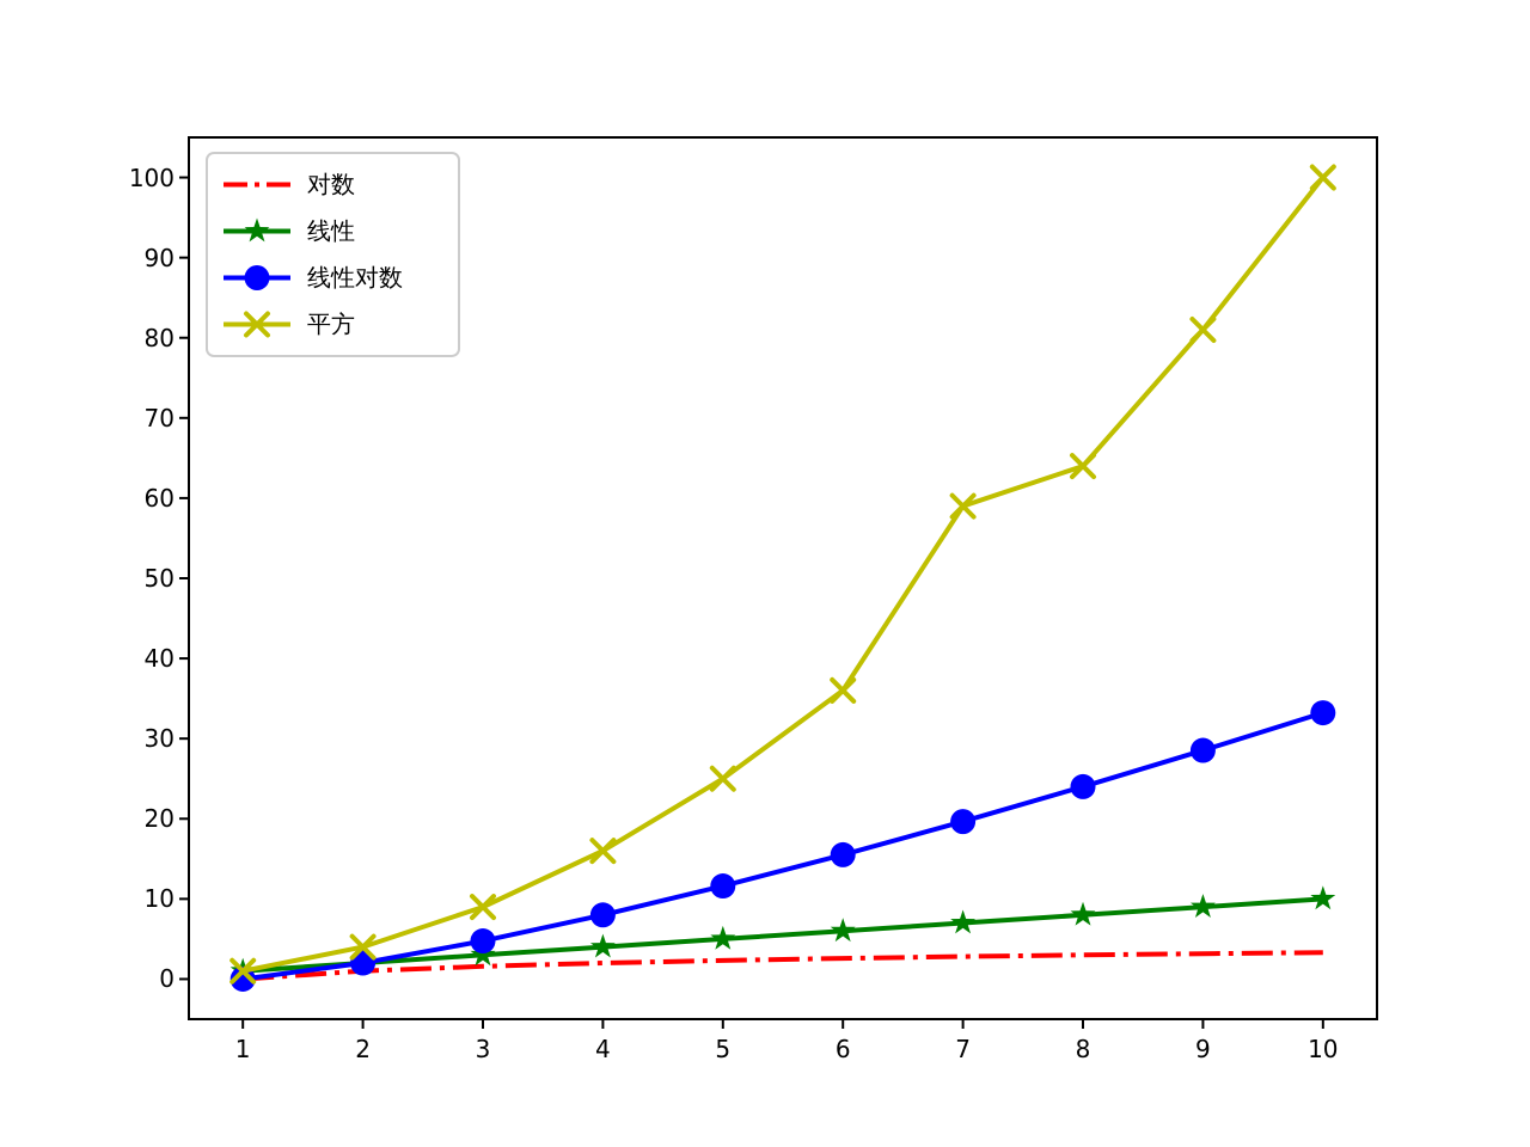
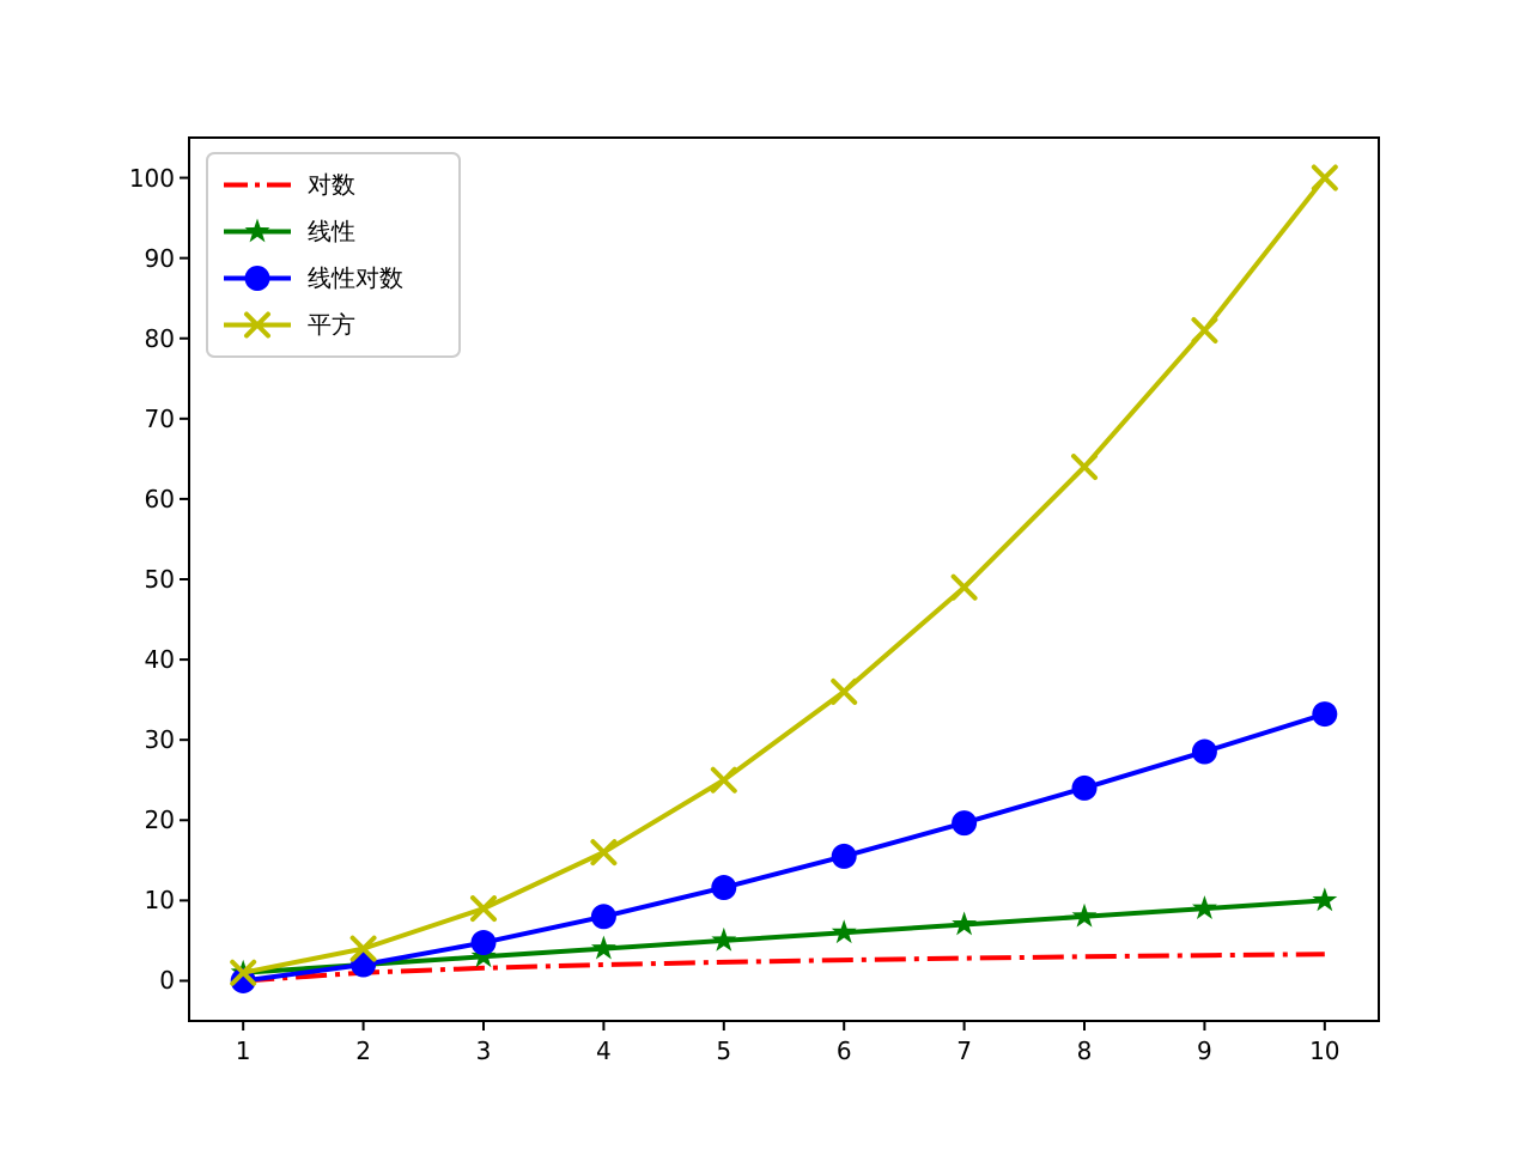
平方/7: 59 -> 49
